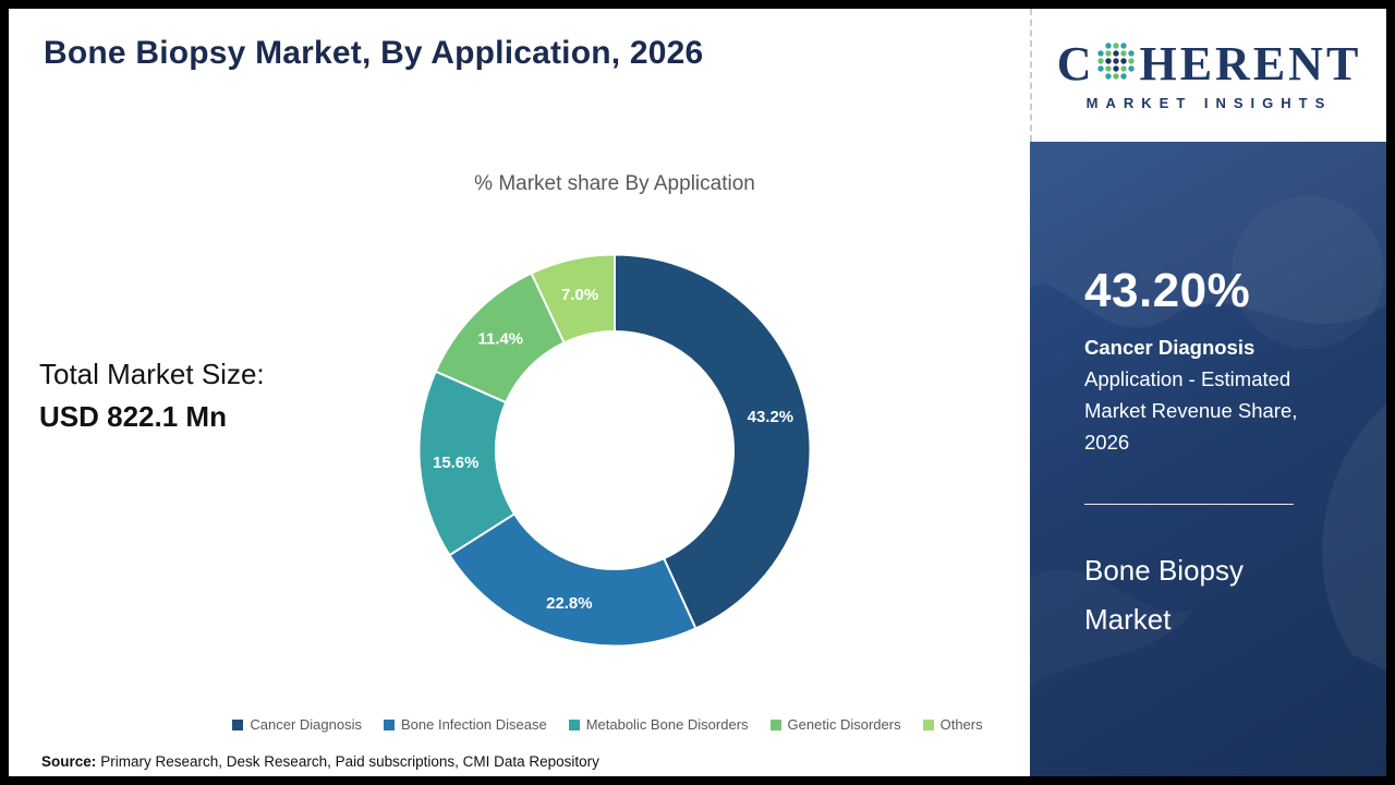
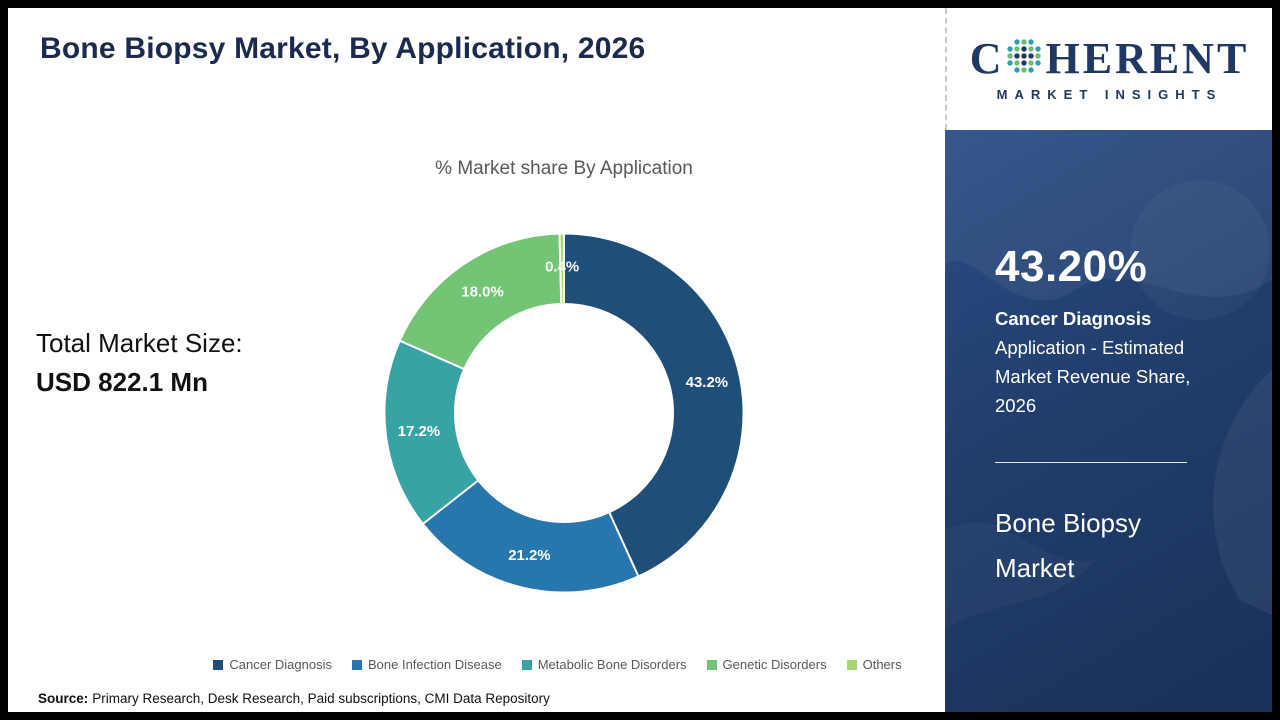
Bone Infection Disease: 22.8% -> 21.2%
Metabolic Bone Disorders: 15.6% -> 17.2%
Genetic Disorders: 11.4% -> 18.0%
Others: 7.0% -> 0.4%
